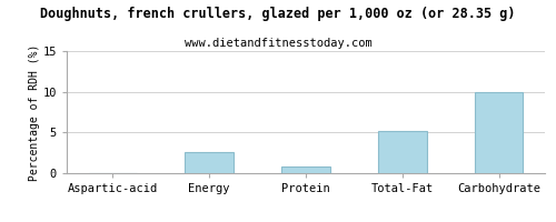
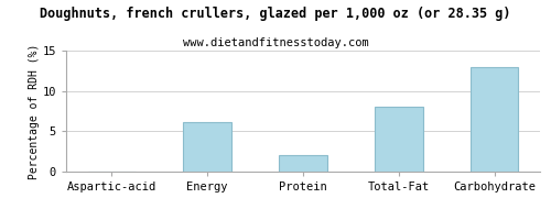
Energy: 2.6 -> 6.1
Protein: 0.8 -> 2.1
Total-Fat: 5.2 -> 8.0
Carbohydrate: 10.0 -> 13.0
